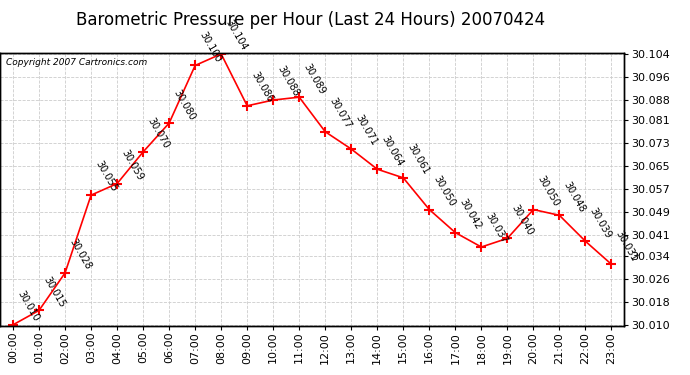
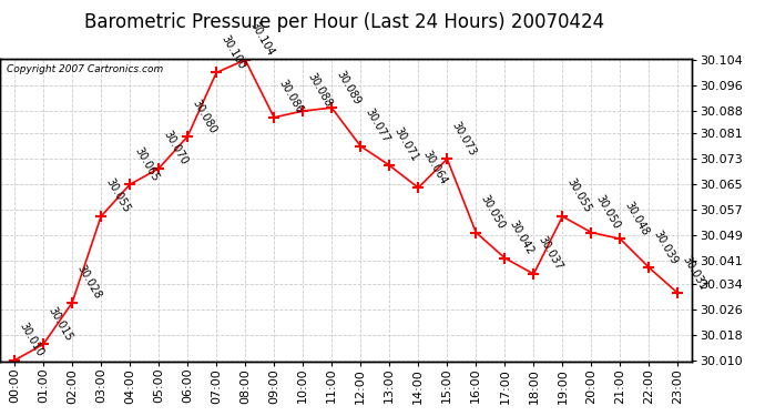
04:00: 30.059 -> 30.065
15:00: 30.061 -> 30.073
19:00: 30.040 -> 30.055
